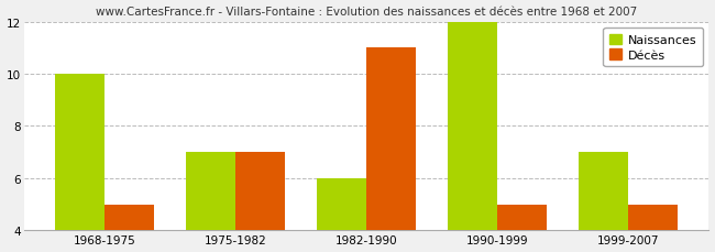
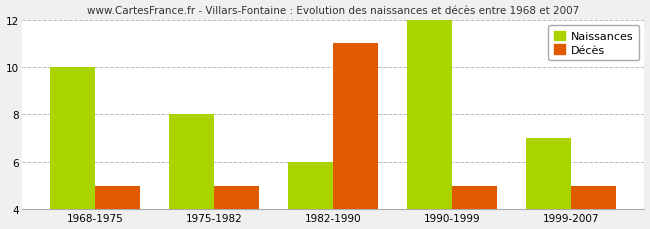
Naissances/1975-1982: 7 -> 8
Décès/1975-1982: 7 -> 5
